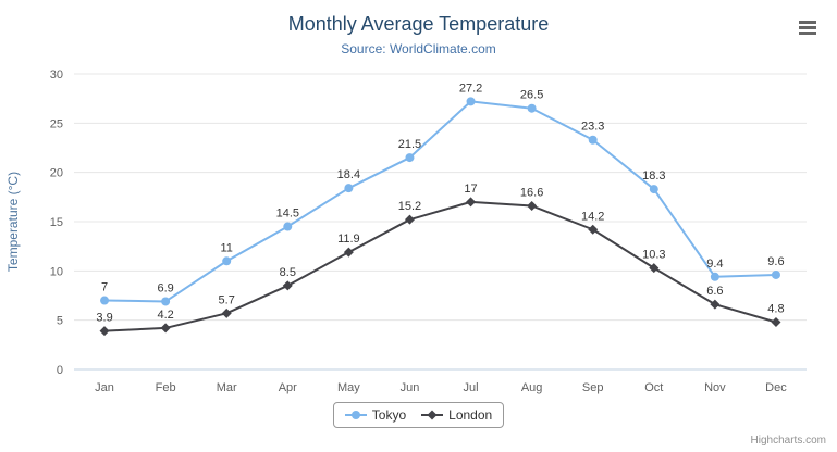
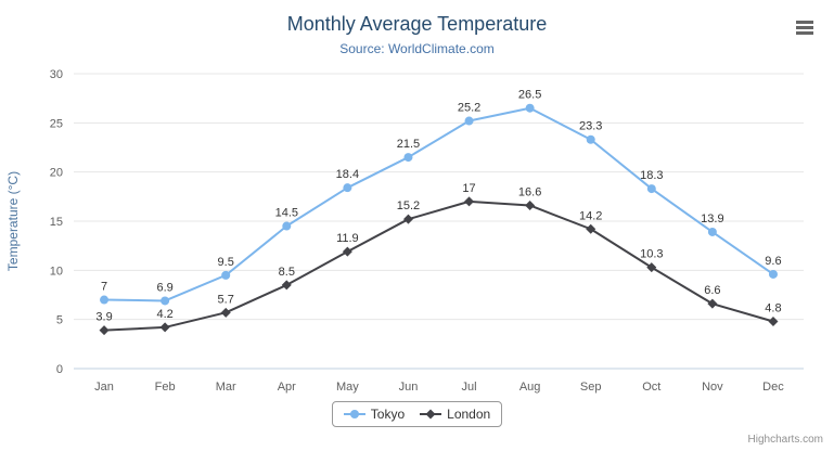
Tokyo/Mar: 11 -> 9.5
Tokyo/Jul: 27.2 -> 25.2
Tokyo/Nov: 9.4 -> 13.9
